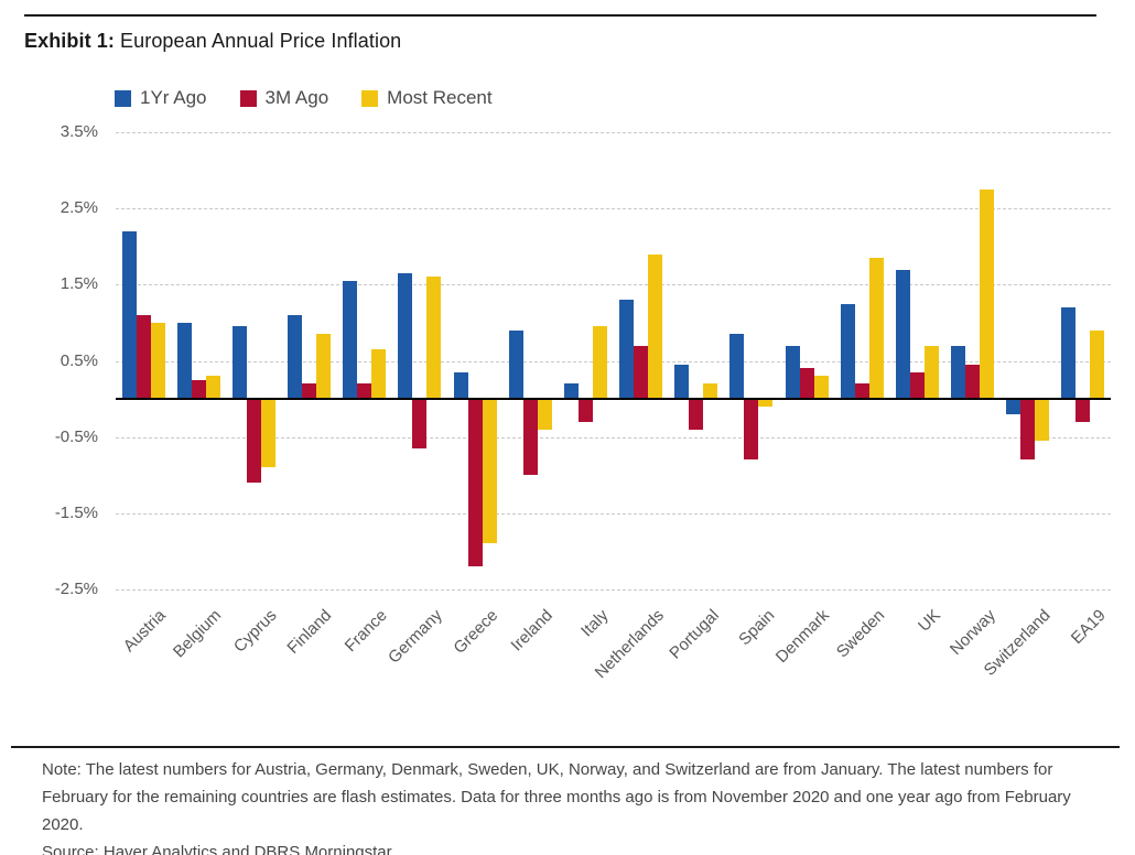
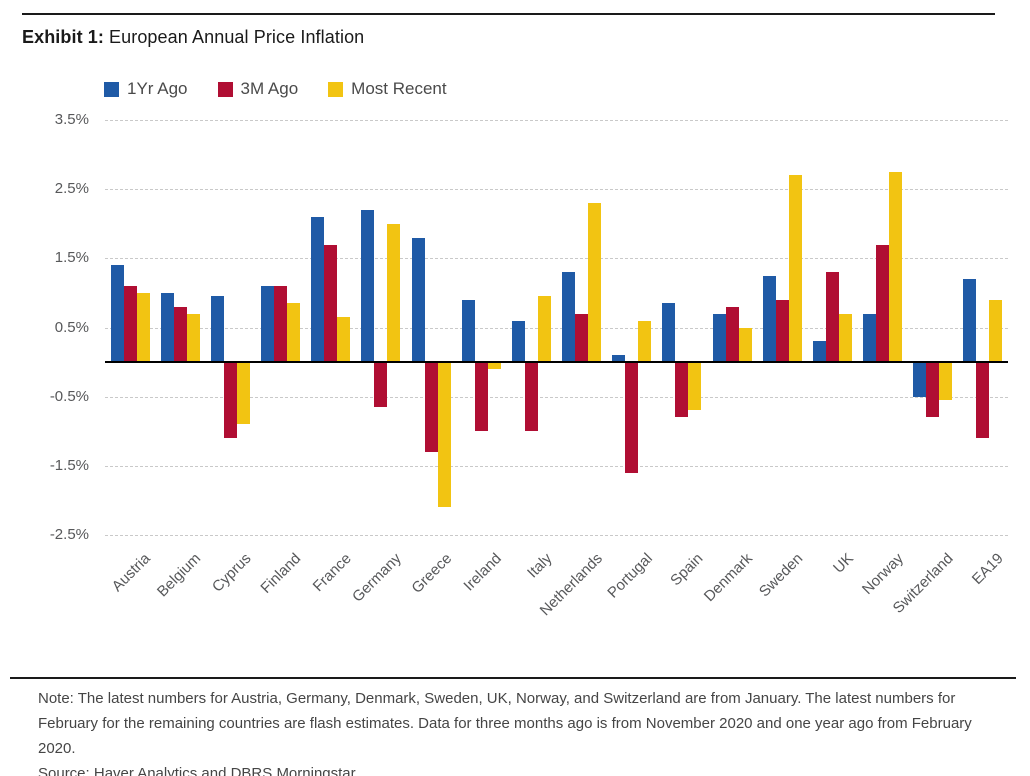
1Yr Ago/Austria: 2.2% -> 1.4%
3M Ago/Belgium: 0.2% -> 0.8%
Most Recent/Belgium: 0.3% -> 0.7%
3M Ago/Finland: 0.2% -> 1.1%
1Yr Ago/France: 1.6% -> 2.1%
3M Ago/France: 0.2% -> 1.7%
1Yr Ago/Germany: 1.6% -> 2.2%
Most Recent/Germany: 1.6% -> 2.0%
1Yr Ago/Greece: 0.3% -> 1.8%
3M Ago/Greece: -2.2% -> -1.3%
Most Recent/Greece: -1.9% -> -2.1%
Most Recent/Ireland: -0.4% -> -0.1%
1Yr Ago/Italy: 0.2% -> 0.6%
3M Ago/Italy: -0.3% -> -1.0%
Most Recent/Netherlands: 1.9% -> 2.3%
1Yr Ago/Portugal: 0.5% -> 0.1%
3M Ago/Portugal: -0.4% -> -1.6%
Most Recent/Portugal: 0.2% -> 0.6%
Most Recent/Spain: -0.1% -> -0.7%
3M Ago/Denmark: 0.4% -> 0.8%
Most Recent/Denmark: 0.3% -> 0.5%
3M Ago/Sweden: 0.2% -> 0.9%
Most Recent/Sweden: 1.9% -> 2.7%
1Yr Ago/UK: 1.7% -> 0.3%
3M Ago/UK: 0.3% -> 1.3%
3M Ago/Norway: 0.5% -> 1.7%
1Yr Ago/Switzerland: -0.2% -> -0.5%
3M Ago/EA19: -0.3% -> -1.1%
